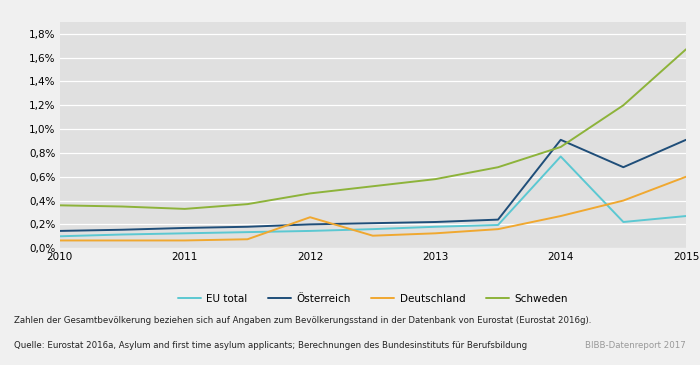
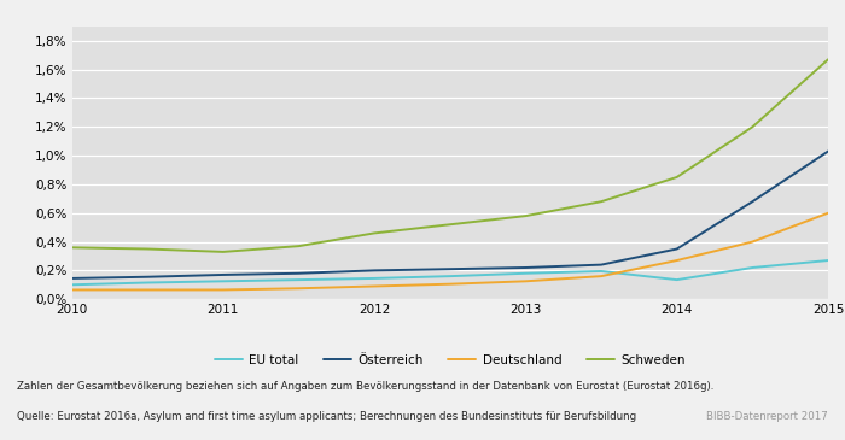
Deutschland/2012: 0,26% -> 0,09%
EU total/2014: 0,77% -> 0,14%
Österreich/2014: 0,91% -> 0,35%
Österreich/2015: 0,91% -> 1,03%
